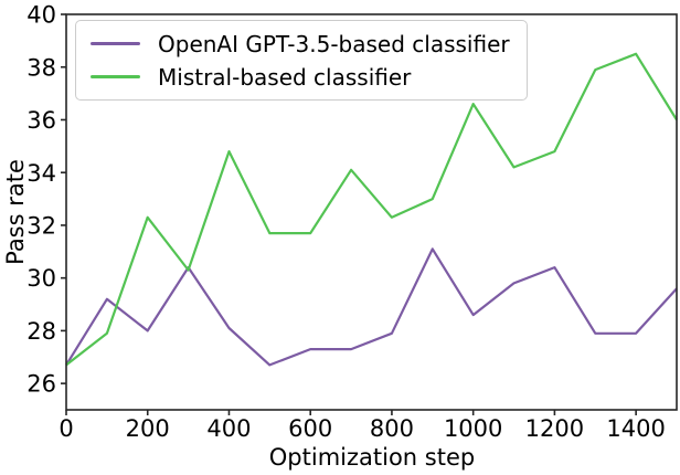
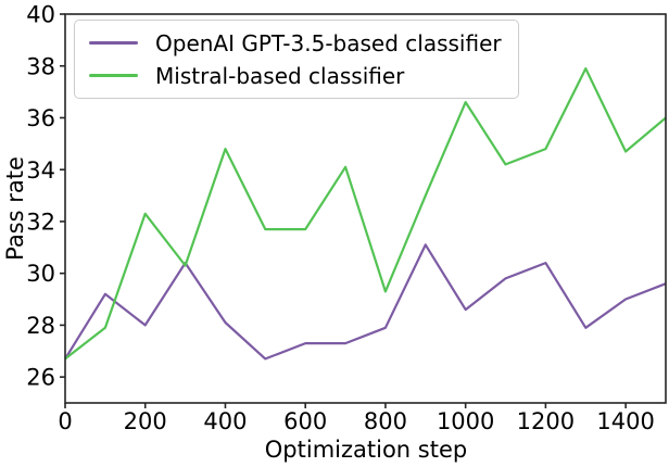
Mistral-based classifier/800: 32.3 -> 29.3
OpenAI GPT-3.5-based classifier/1400: 27.9 -> 29.0
Mistral-based classifier/1400: 38.5 -> 34.7
